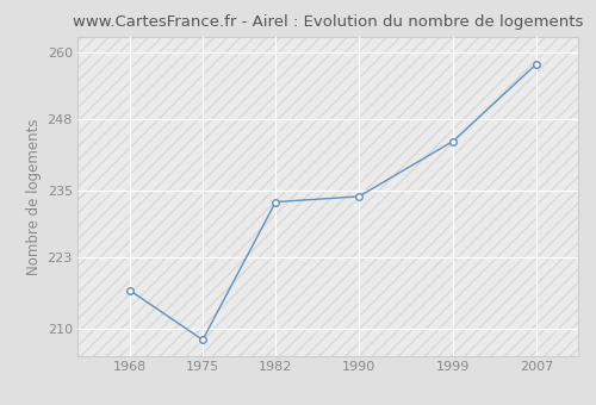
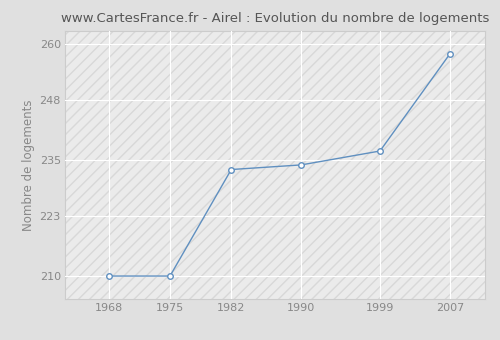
1968: 217 -> 210
1975: 208 -> 210
1999: 244 -> 237
